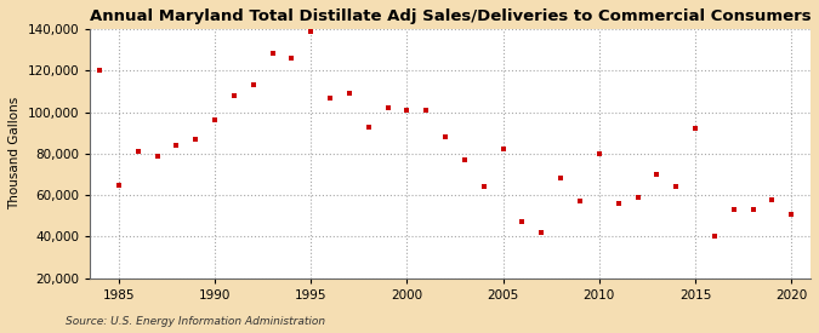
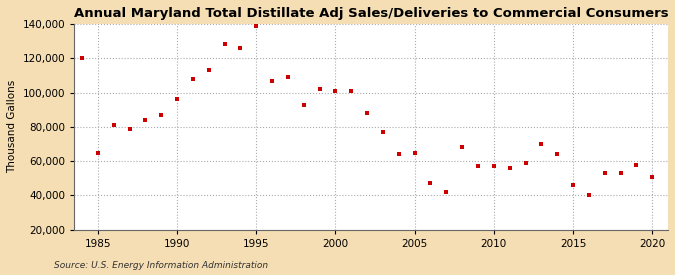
2005: 82,000 -> 65,000
2010: 80,000 -> 57,000
2015: 92,000 -> 46,000
